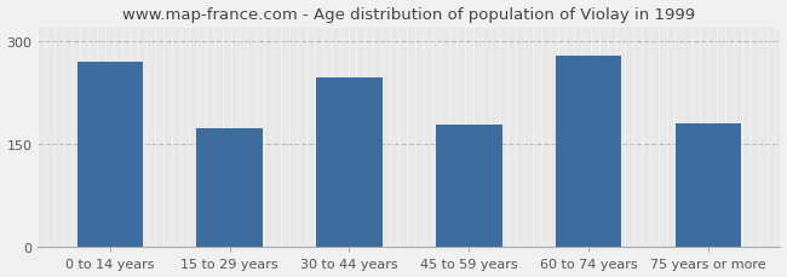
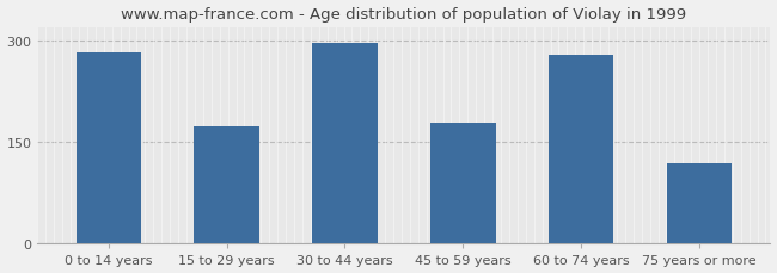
0 to 14 years: 270 -> 283
30 to 44 years: 248 -> 297
75 years or more: 180 -> 118
